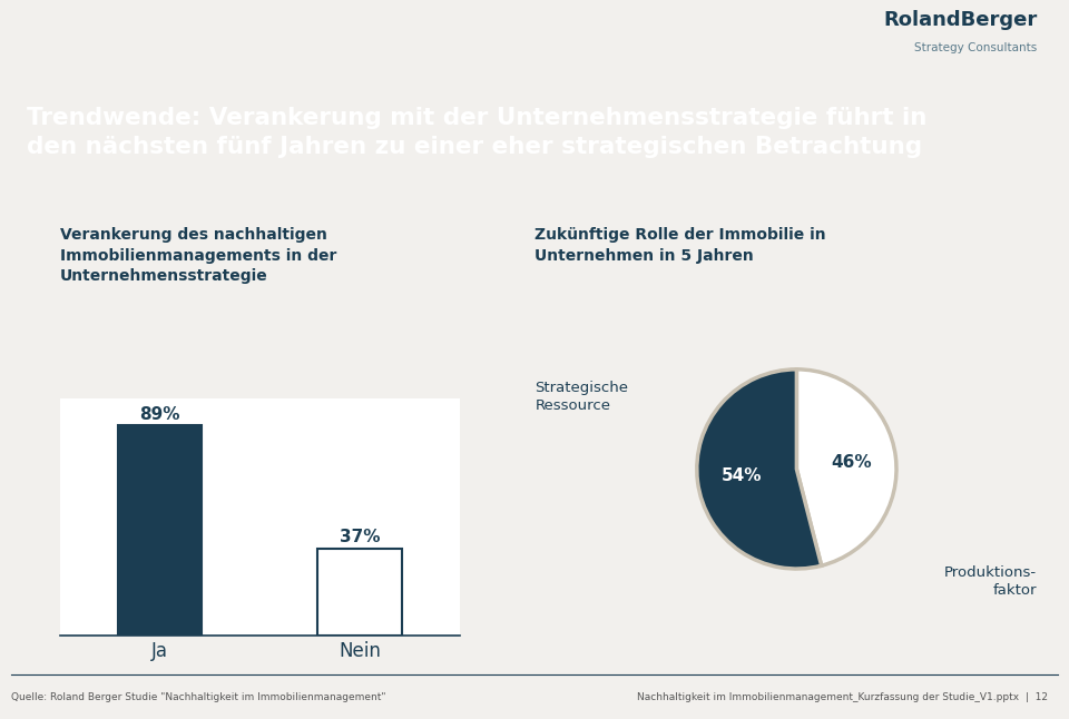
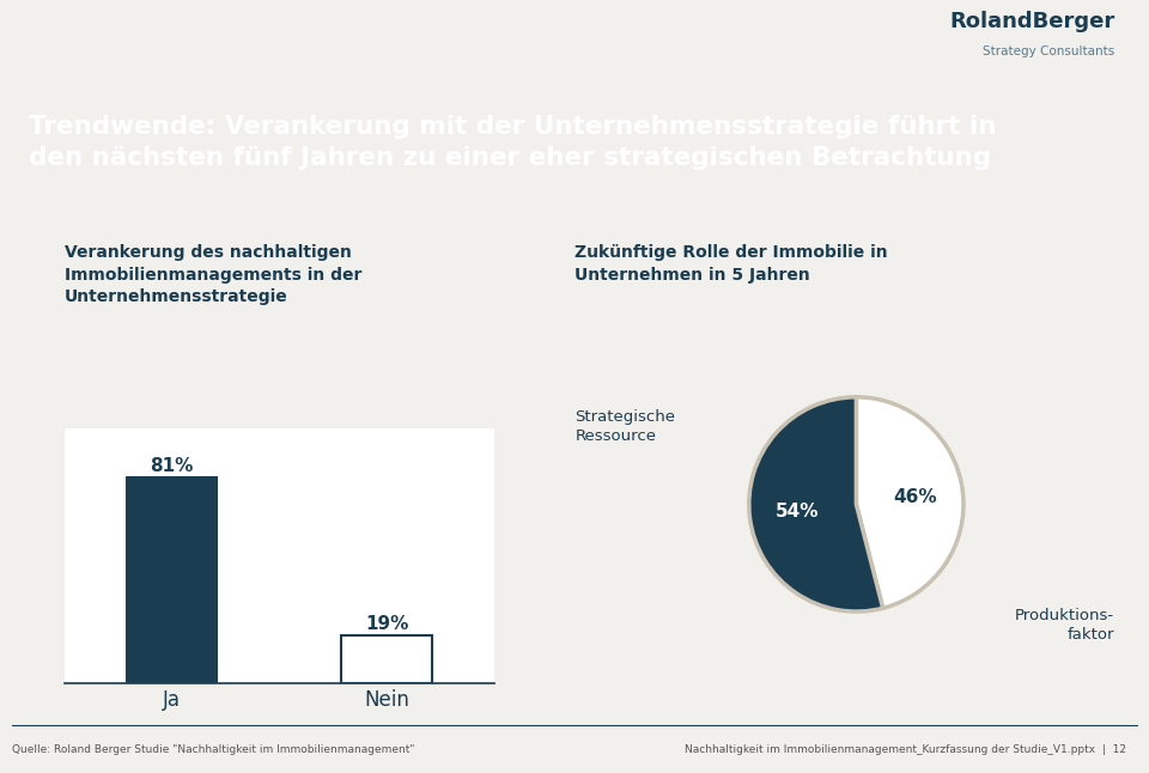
Ja: 89% -> 81%
Nein: 37% -> 19%
